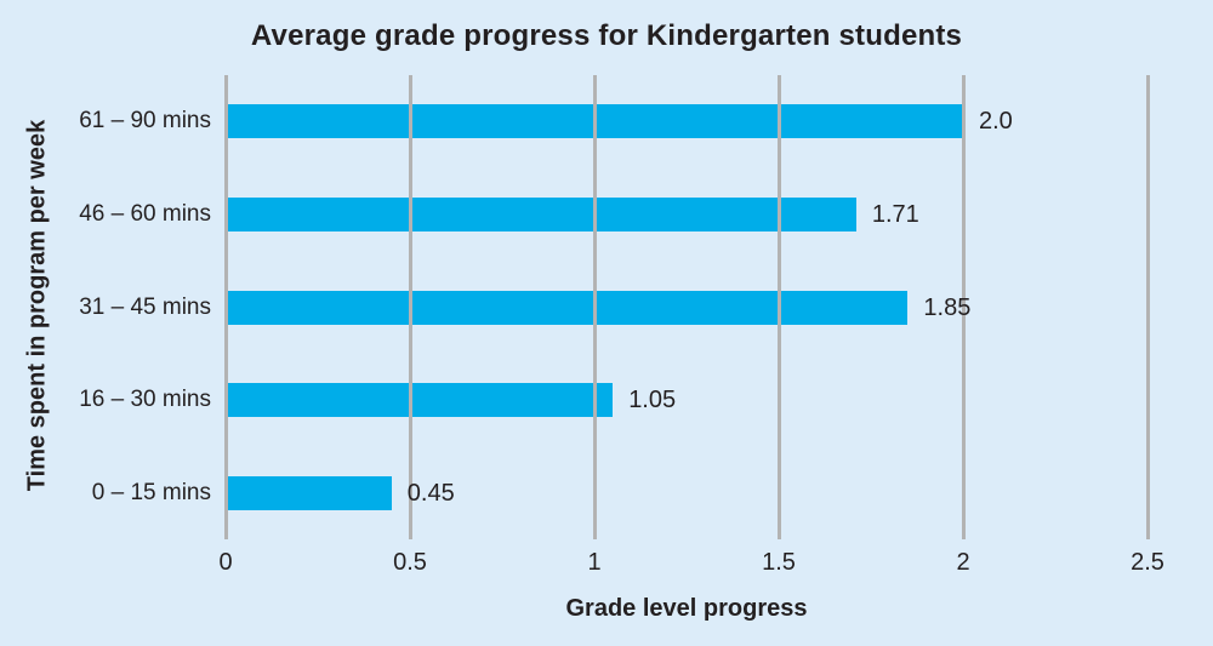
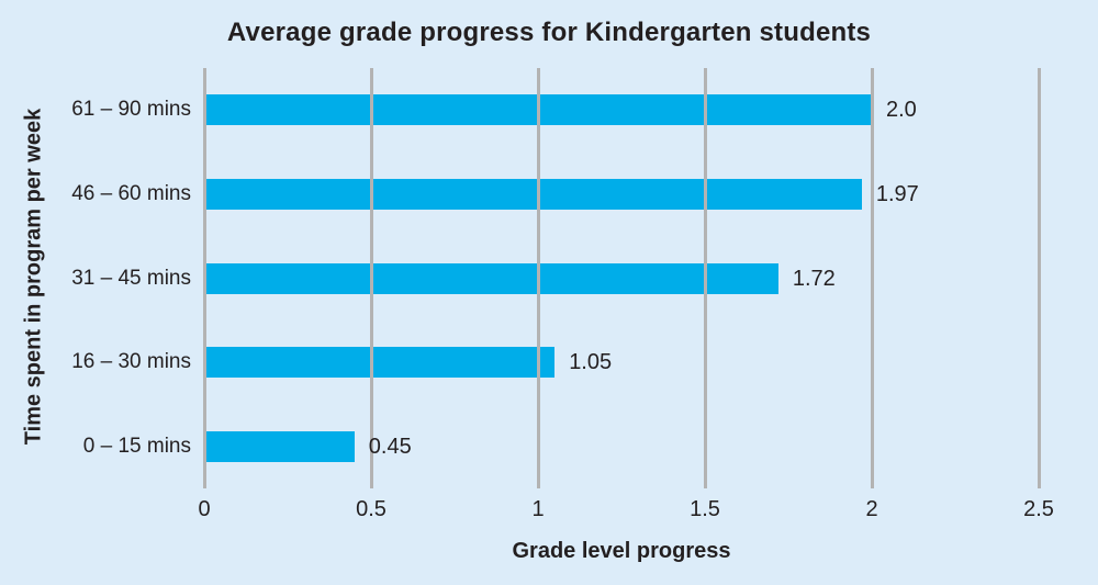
46 – 60 mins: 1.71 -> 1.97
31 – 45 mins: 1.85 -> 1.72
